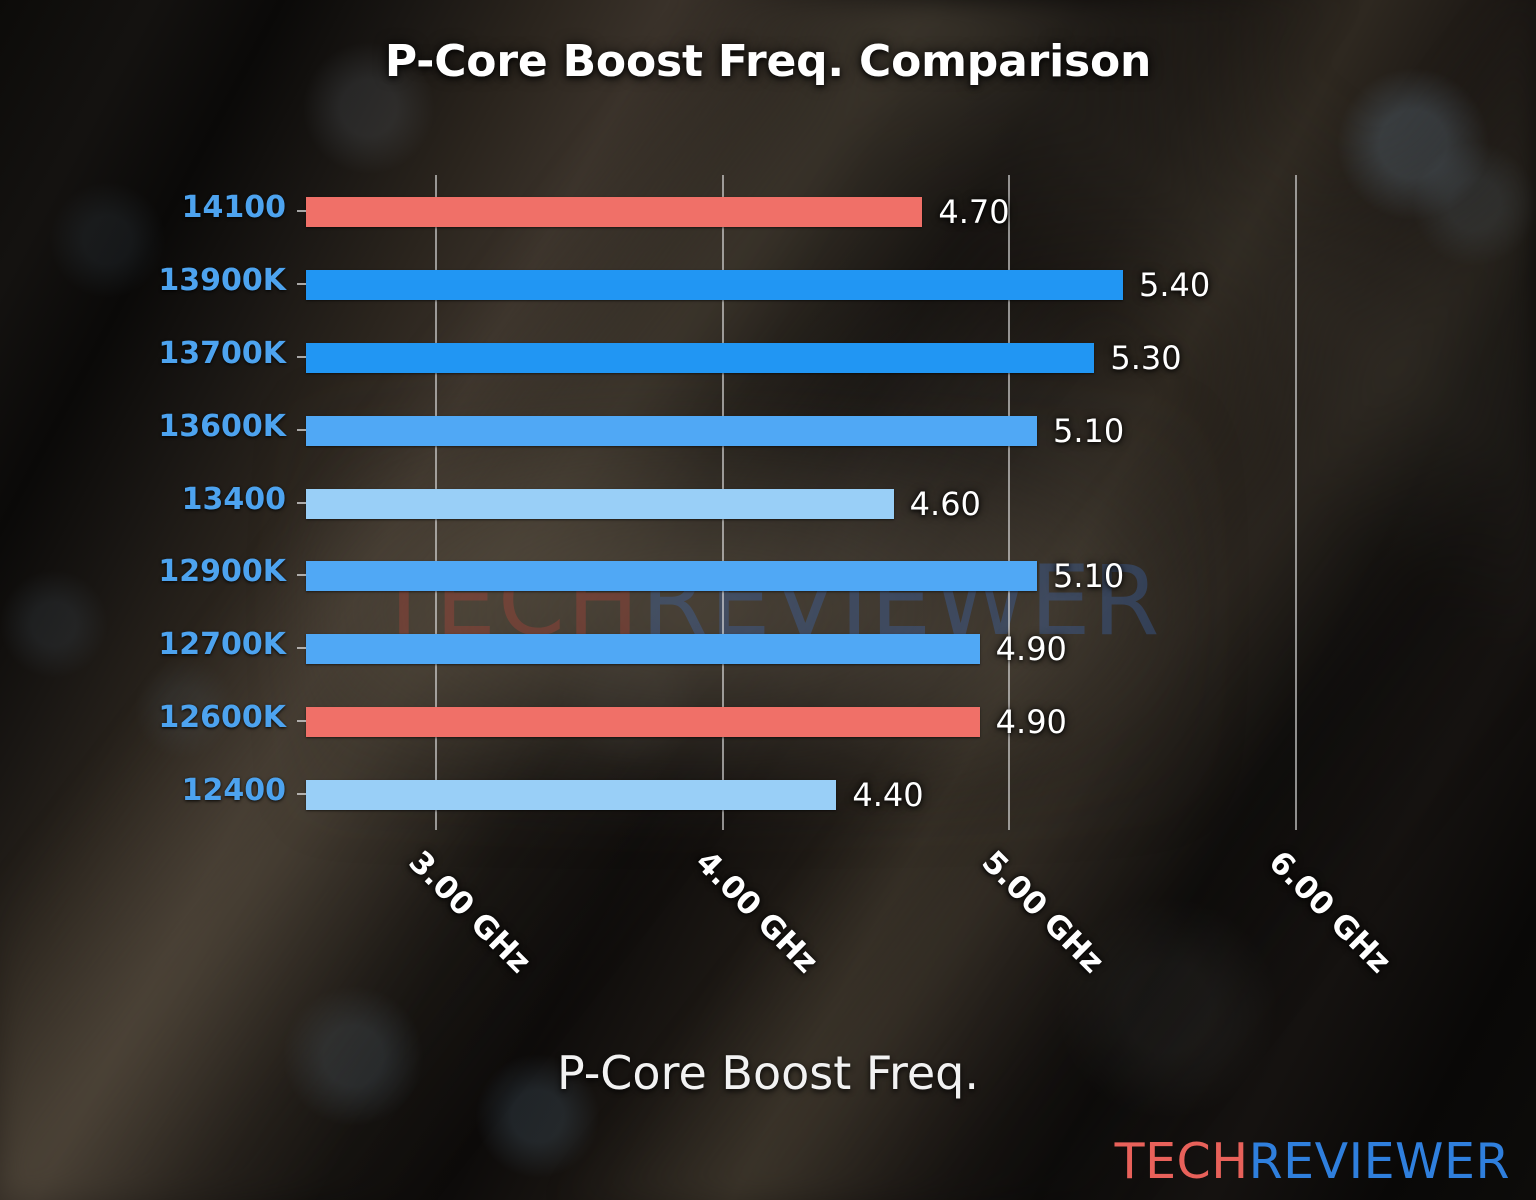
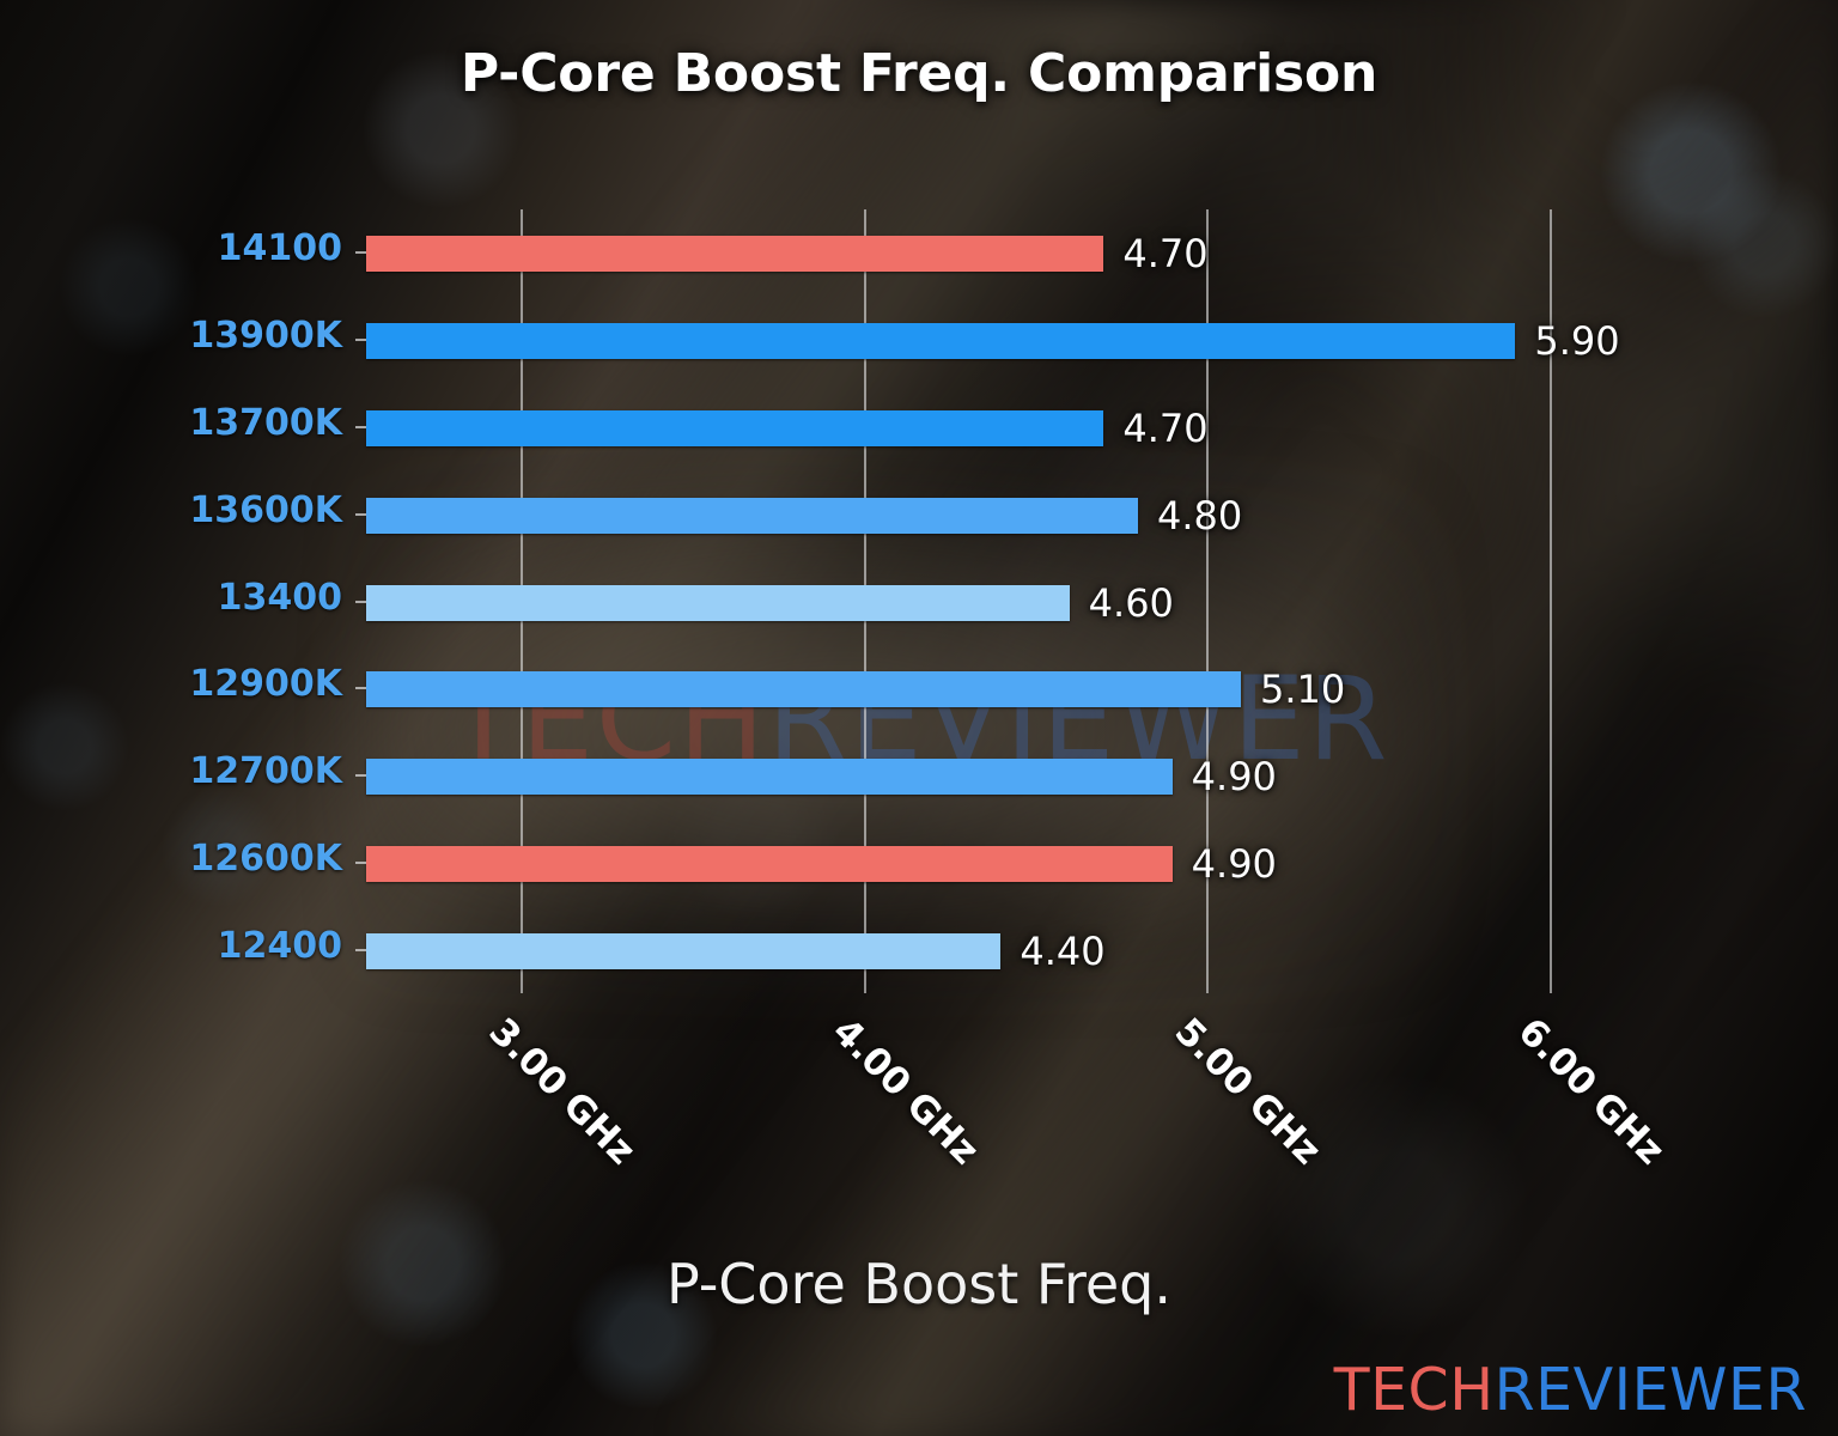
13900K: 5.40 -> 5.90
13700K: 5.30 -> 4.70
13600K: 5.10 -> 4.80
